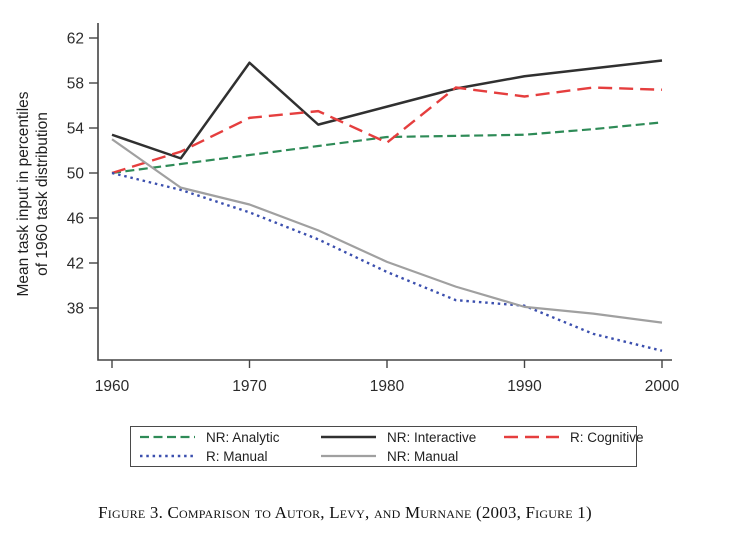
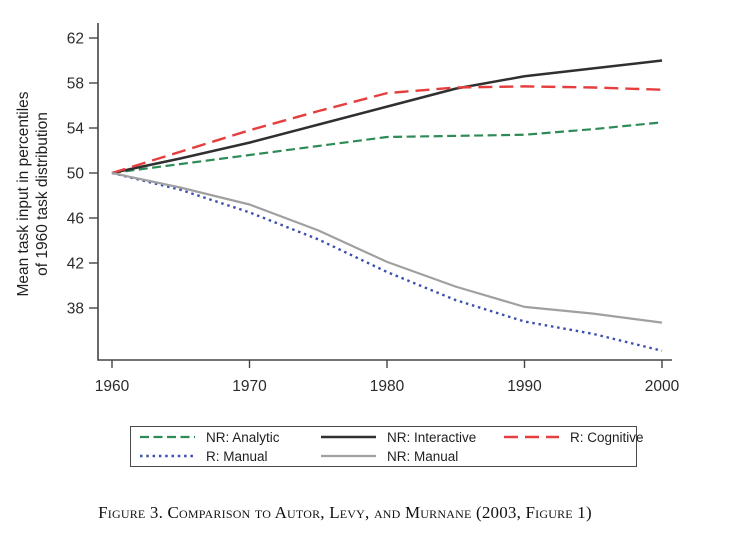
NR: Interactive/1960: 53.4 -> 50.0
NR: Manual/1960: 53.0 -> 50.0
NR: Interactive/1970: 59.8 -> 52.7
R: Cognitive/1970: 54.9 -> 53.8
R: Cognitive/1980: 52.7 -> 57.1
R: Cognitive/1990: 56.8 -> 57.7
R: Manual/1990: 38.2 -> 36.8
